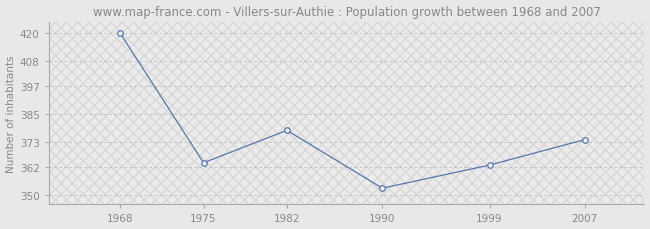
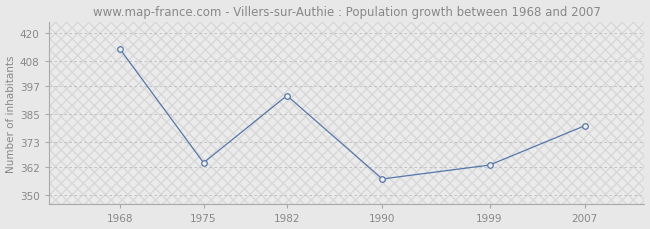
1968: 420 -> 413
1982: 378 -> 393
1990: 353 -> 357
2007: 374 -> 380
